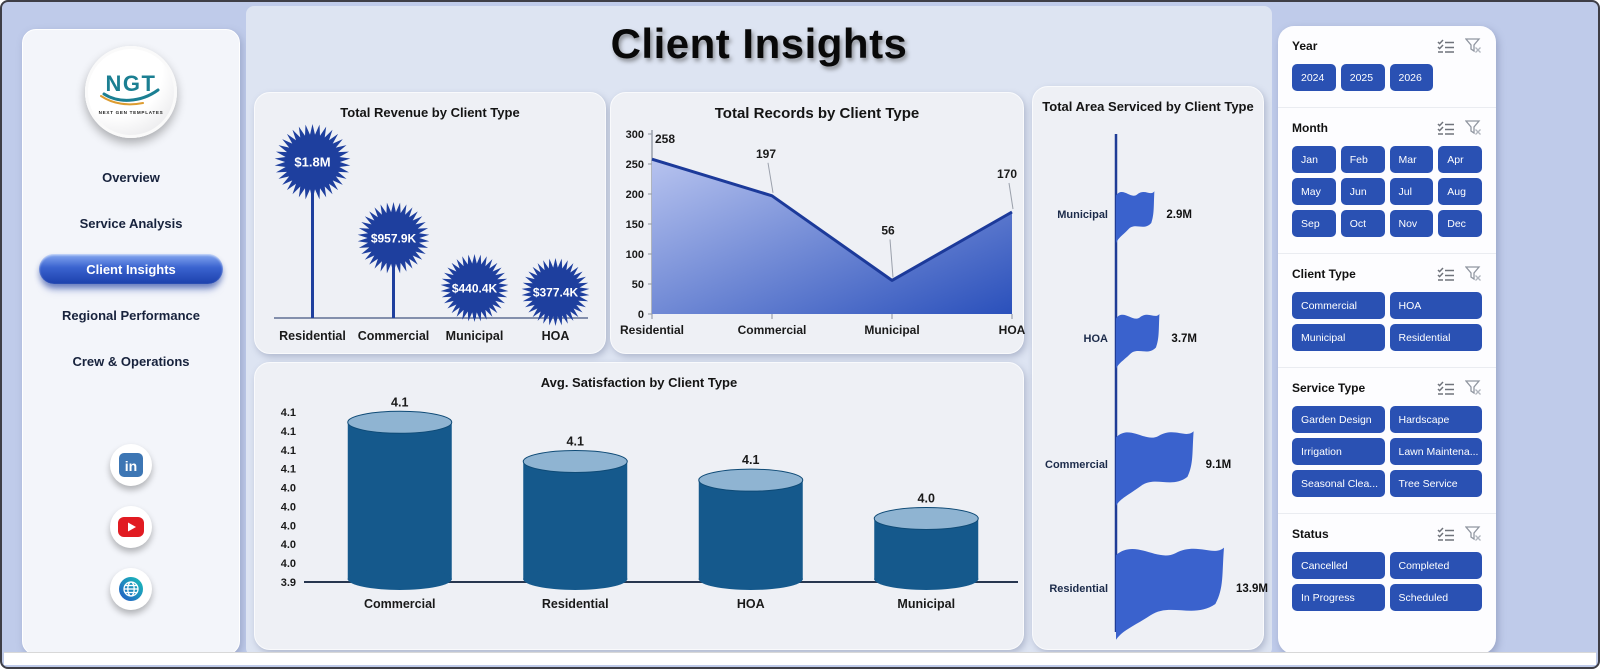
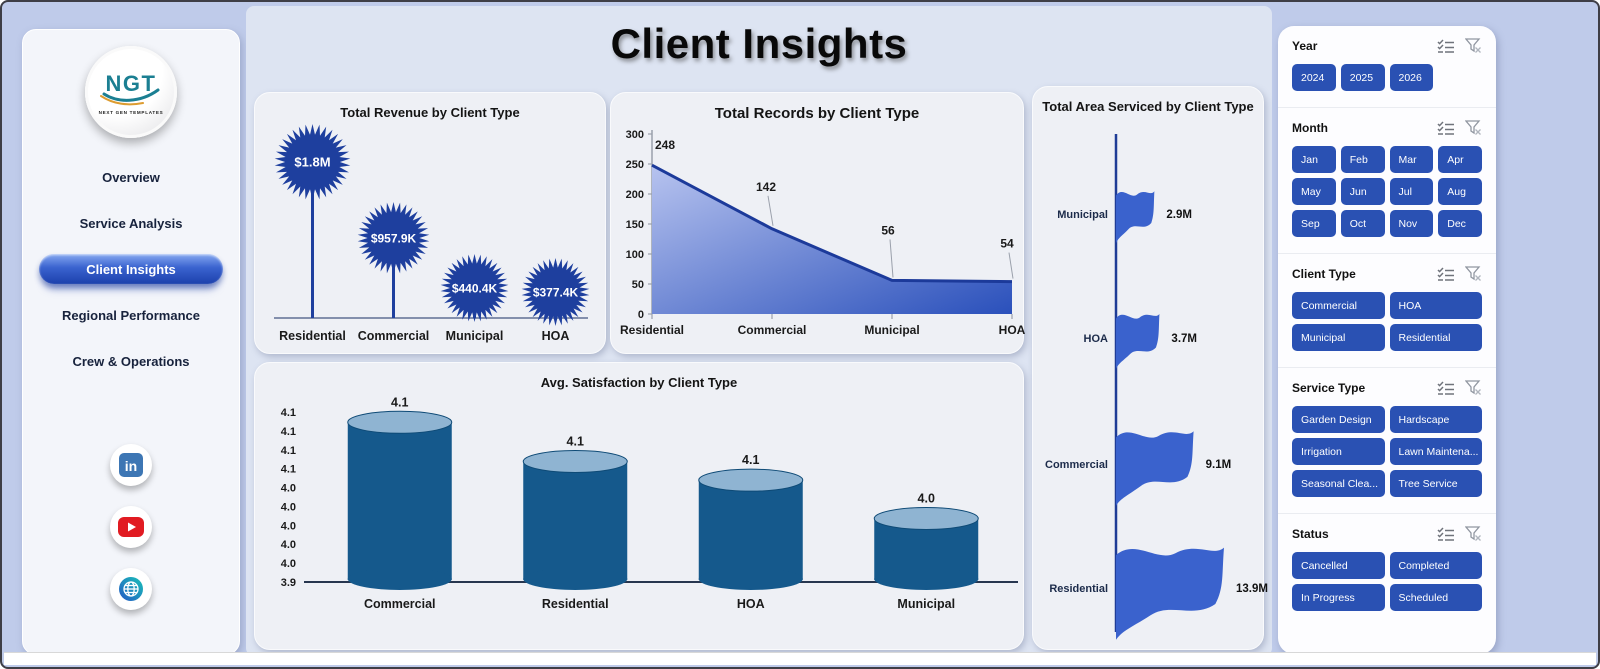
Total Records by Client Type/Residential: 258 -> 248
Total Records by Client Type/Commercial: 197 -> 142
Total Records by Client Type/HOA: 170 -> 54
